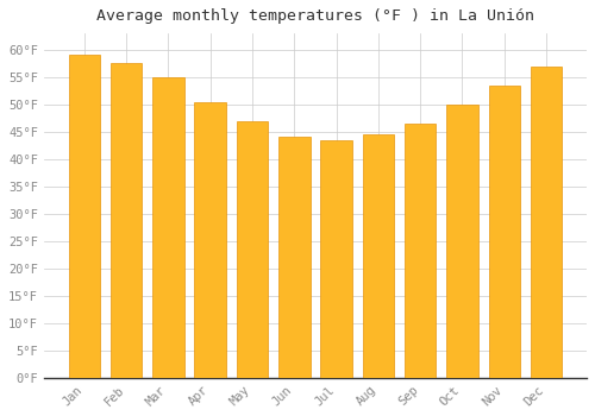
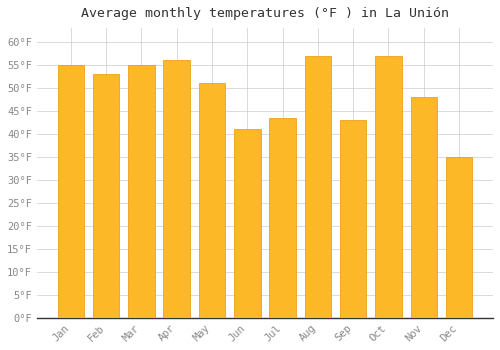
Jan: 59.0°F -> 55.0°F
Feb: 57.5°F -> 53.0°F
Apr: 50.5°F -> 56.0°F
May: 47.0°F -> 51.0°F
Jun: 44.0°F -> 41.0°F
Aug: 44.5°F -> 57.0°F
Sep: 46.5°F -> 43.0°F
Oct: 50.0°F -> 57.0°F
Nov: 53.5°F -> 48.0°F
Dec: 57.0°F -> 35.0°F
